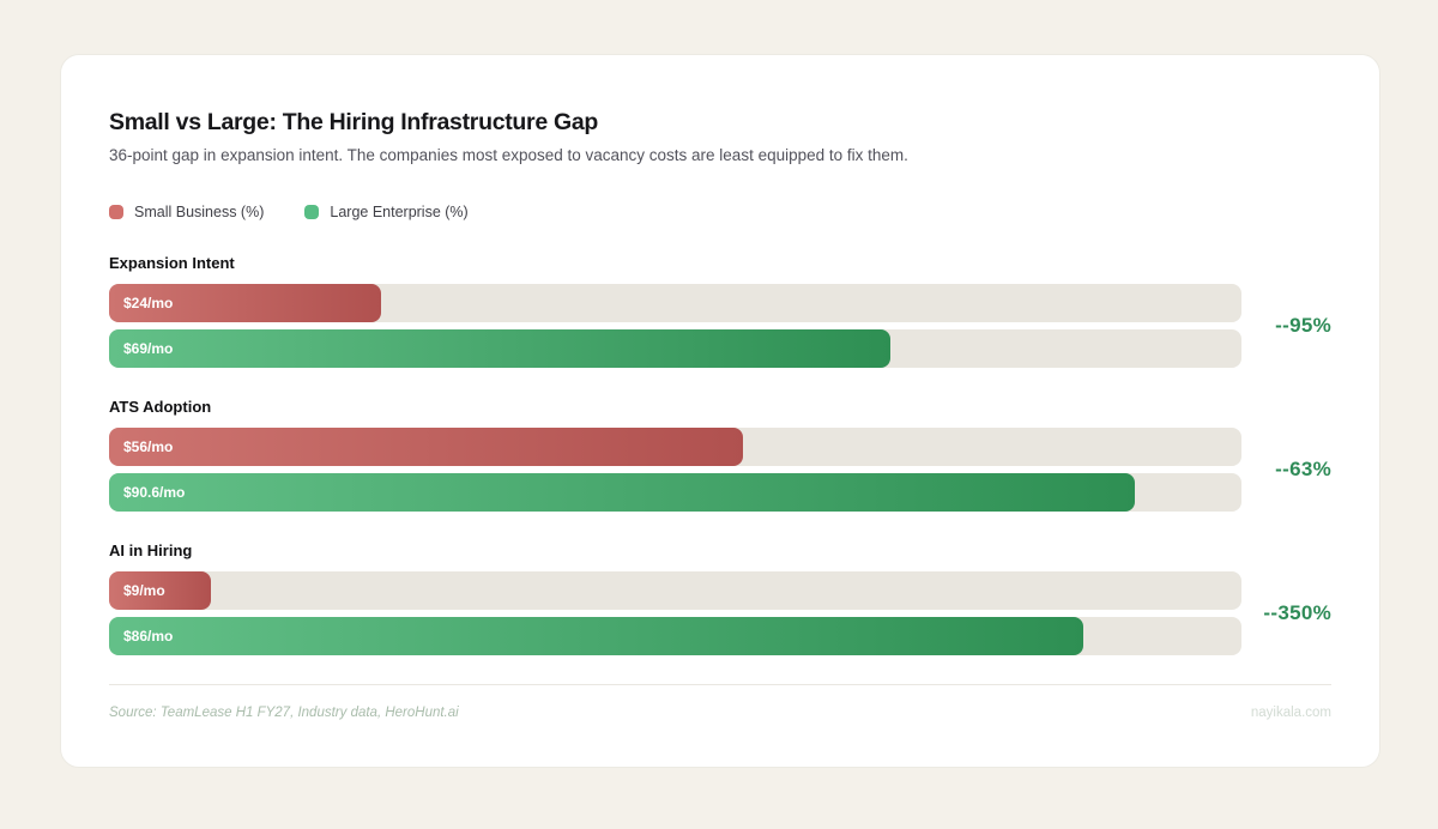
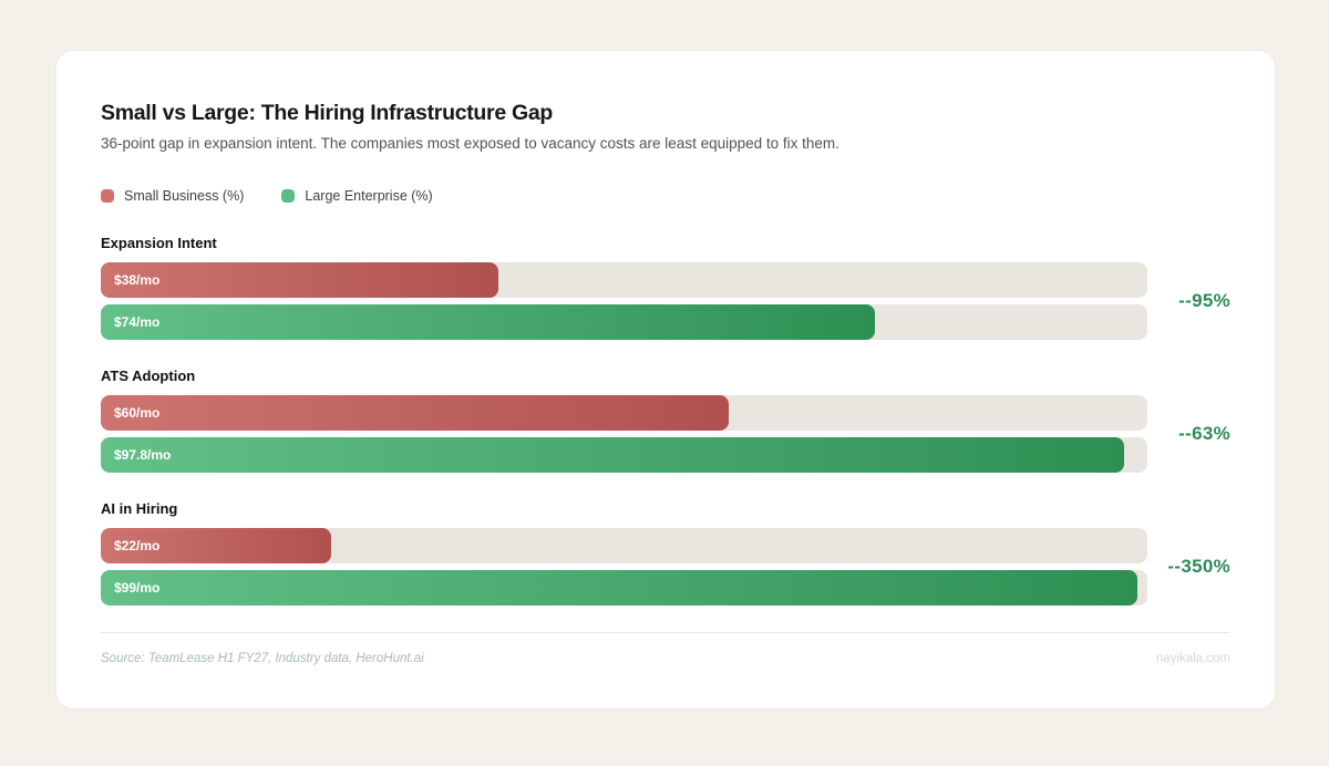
Small Business (%)/Expansion Intent: 24 -> 38
Large Enterprise (%)/Expansion Intent: 69 -> 74
Small Business (%)/ATS Adoption: 56 -> 60
Large Enterprise (%)/ATS Adoption: 90.6 -> 97.8
Small Business (%)/AI in Hiring: 9 -> 22
Large Enterprise (%)/AI in Hiring: 86 -> 99
